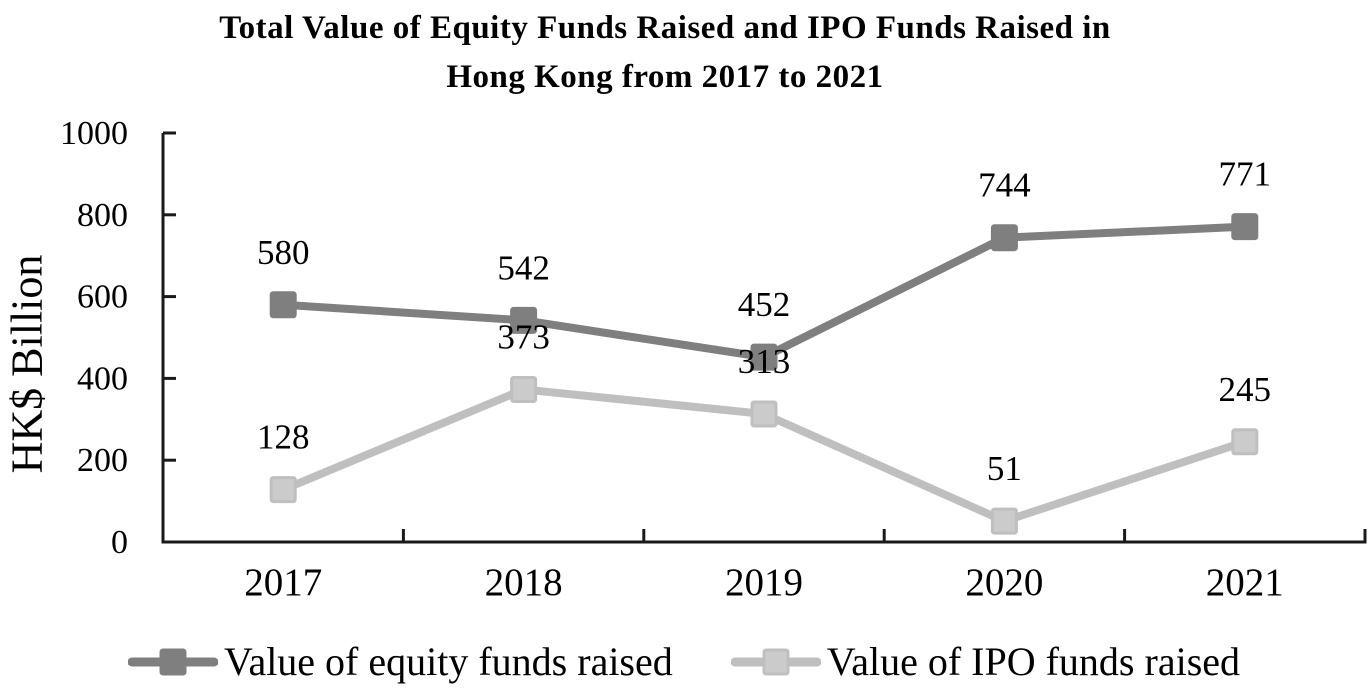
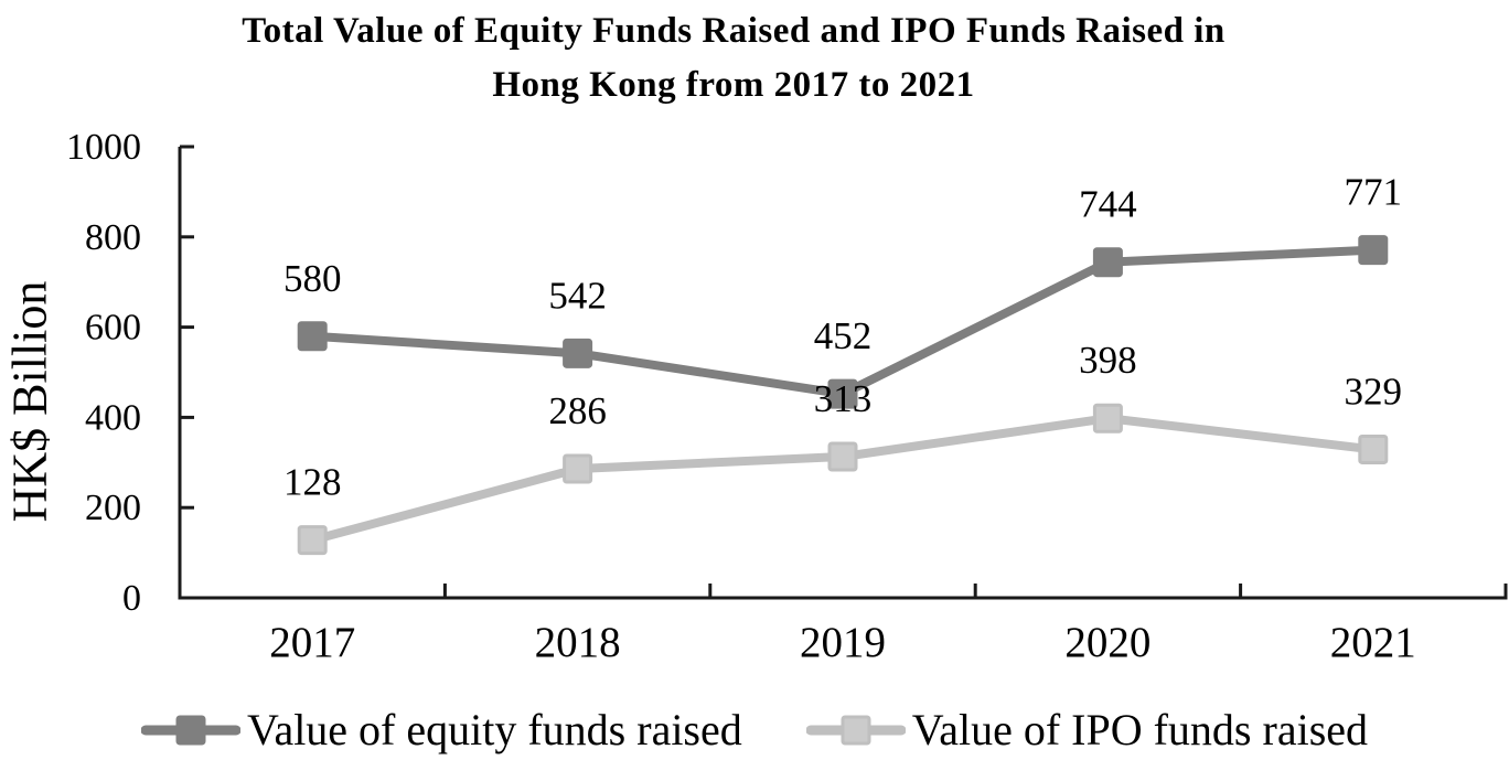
Value of IPO funds raised/2018: 373 -> 286
Value of IPO funds raised/2020: 51 -> 398
Value of IPO funds raised/2021: 245 -> 329
